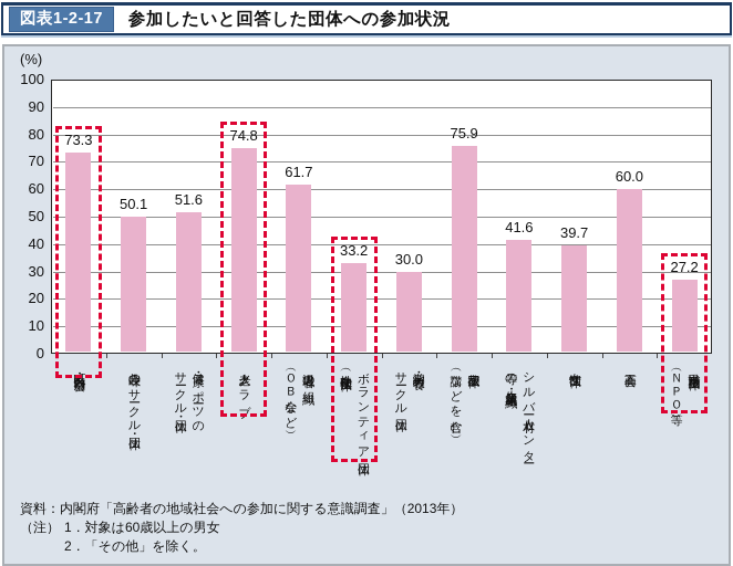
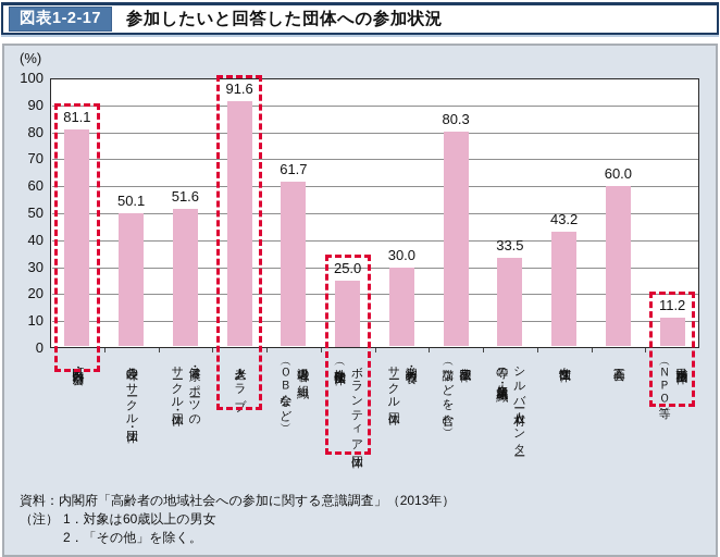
町内会・自治会: 73.3 -> 81.1
老人クラブ: 74.8 -> 91.6
ボランティア団体 （社会奉仕団体）: 33.2 -> 25.0
宗教団体 （講などを含む）: 75.9 -> 80.3
シルバー人材センター 等の生産・就業組織: 41.6 -> 33.5
女性団体: 39.7 -> 43.2
市民活動団体 （ＮＰＯ等）: 27.2 -> 11.2
